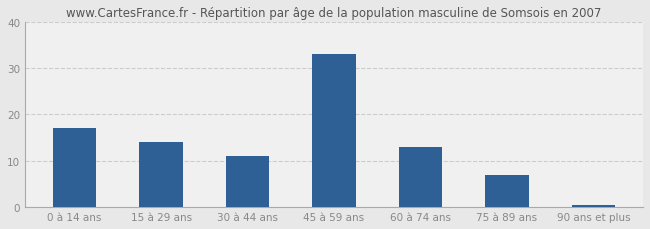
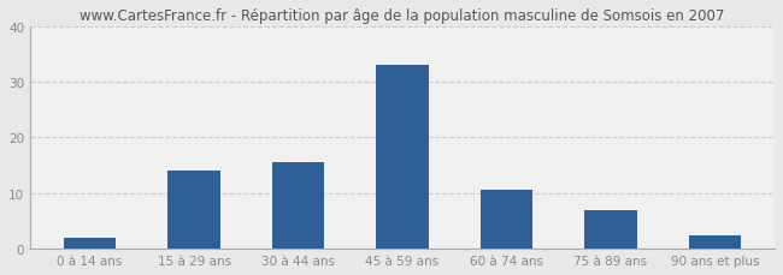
0 à 14 ans: 17.0 -> 2.0
30 à 44 ans: 11.0 -> 15.5
60 à 74 ans: 13.0 -> 10.5
90 ans et plus: 0.4 -> 2.5
